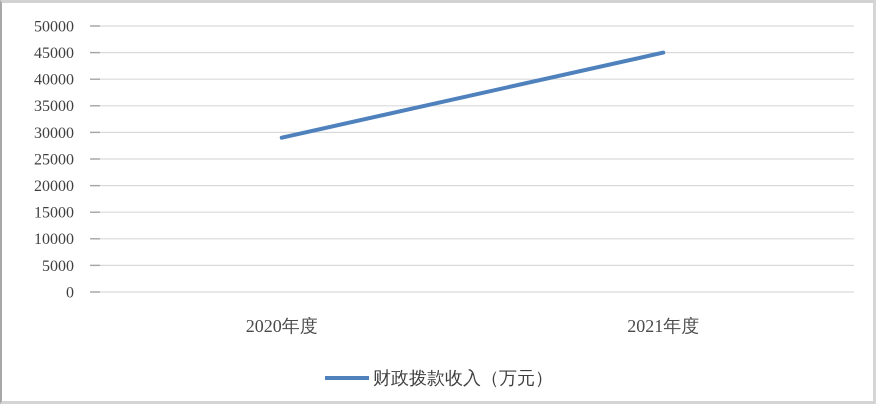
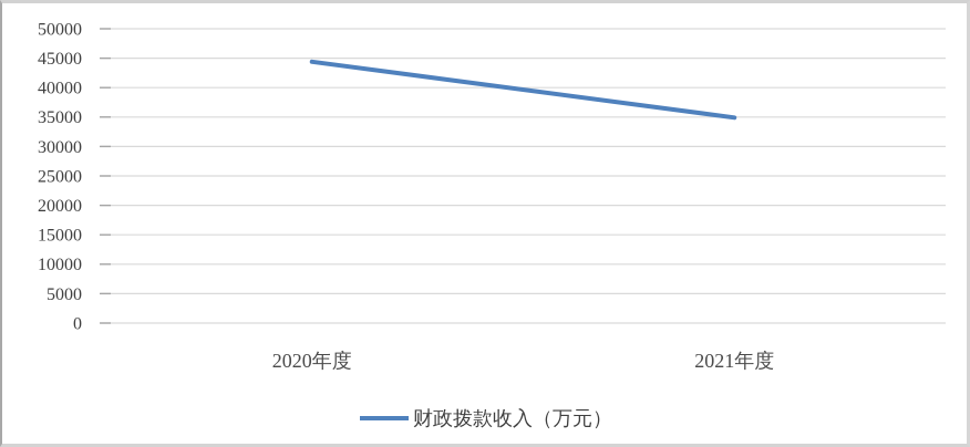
2020年度: 29000 -> 44000
2021年度: 45000 -> 35000
